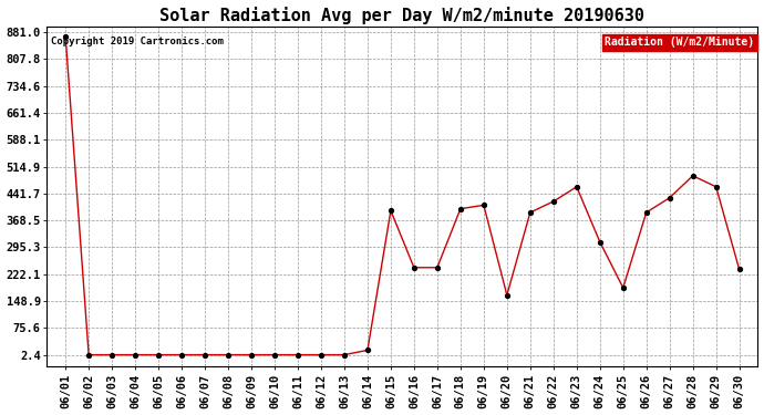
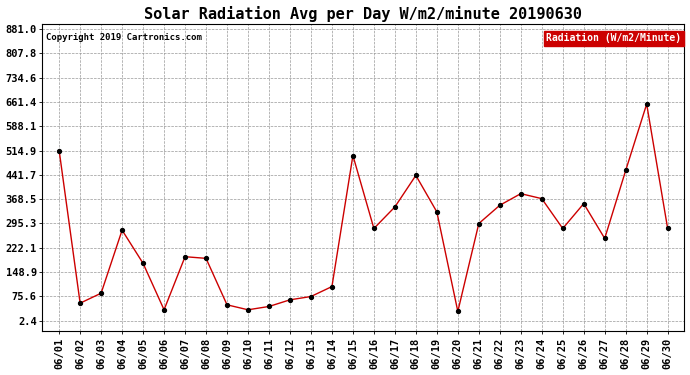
06/01: 870 -> 515
06/02: 2 -> 55
06/03: 2 -> 85
06/04: 2 -> 275
06/05: 2 -> 175
06/06: 2 -> 35
06/07: 2 -> 195
06/08: 2 -> 190
06/09: 2 -> 50
06/10: 2 -> 35
06/11: 2 -> 45
06/12: 2 -> 65
06/13: 2 -> 75
06/14: 15 -> 105
06/15: 395 -> 500
06/16: 240 -> 280
06/17: 240 -> 345
06/18: 400 -> 440
06/19: 410 -> 330
06/20: 165 -> 30
06/21: 390 -> 295
06/22: 420 -> 350
06/23: 460 -> 385
06/24: 310 -> 370
06/25: 185 -> 280
06/26: 390 -> 355
06/27: 430 -> 250
06/28: 490 -> 455
06/29: 460 -> 655
06/30: 235 -> 280
